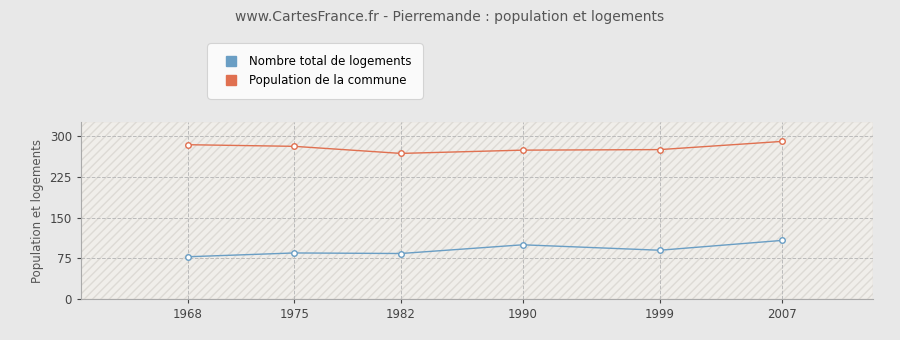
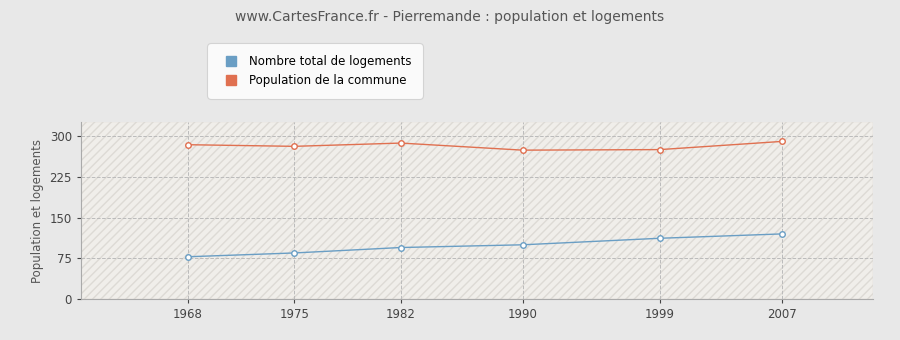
Nombre total de logements/1982: 84 -> 95
Population de la commune/1982: 268 -> 287
Nombre total de logements/1999: 90 -> 112
Nombre total de logements/2007: 108 -> 120
